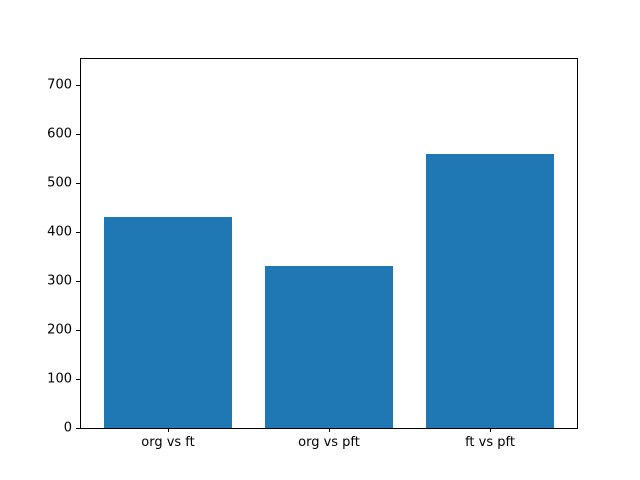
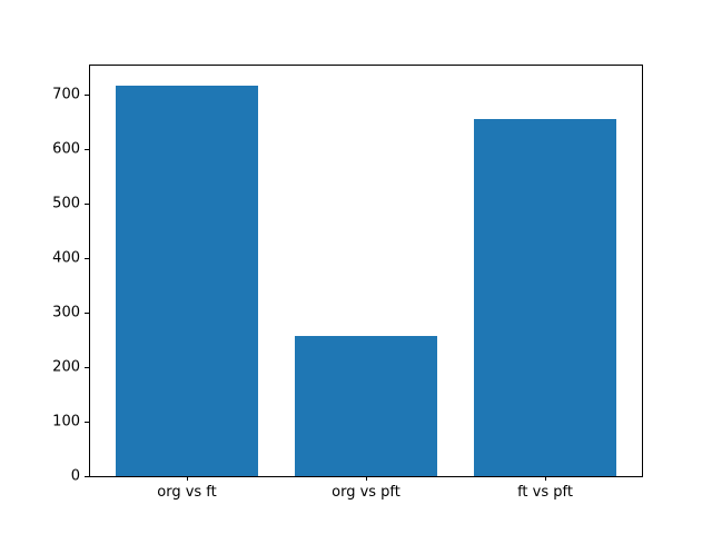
org vs ft: 430 -> 720
org vs pft: 330 -> 260
ft vs pft: 560 -> 660
